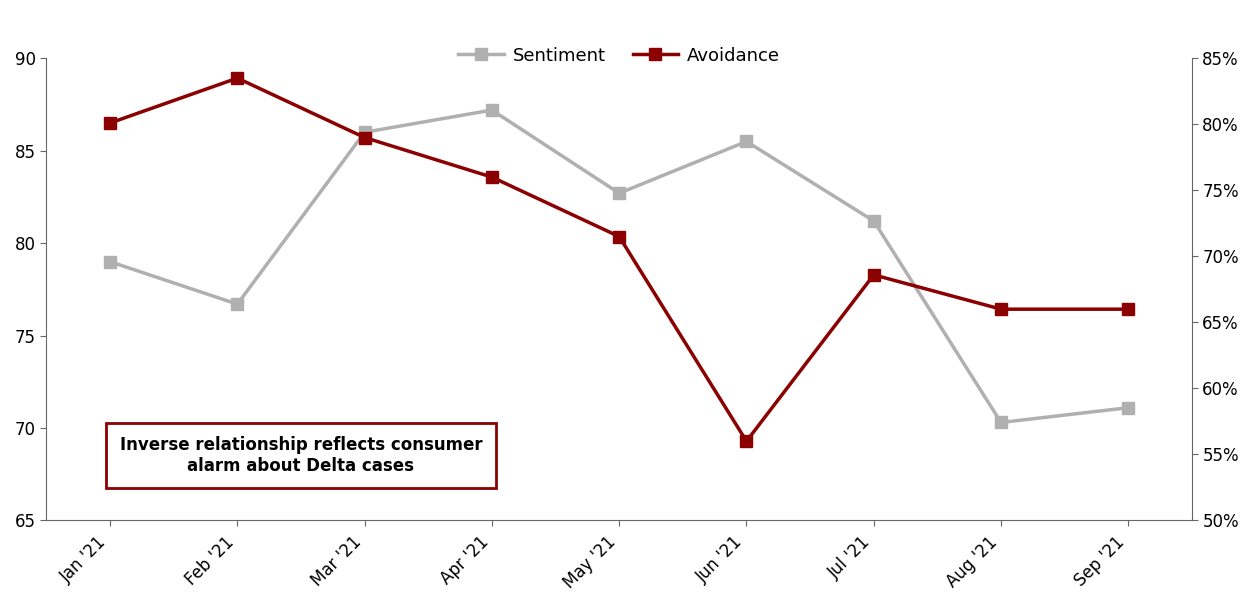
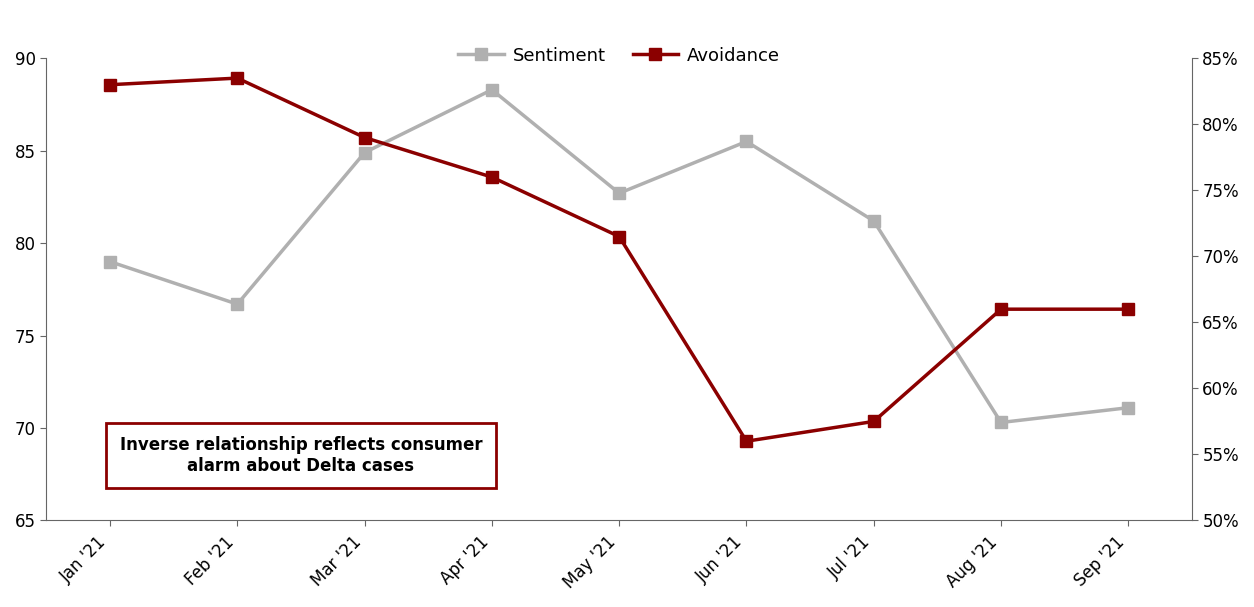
Avoidance/Jan '21: 80.1% -> 83.0%
Sentiment/Mar '21: 86.0 -> 84.9
Sentiment/Apr '21: 87.2 -> 88.3
Avoidance/Jul '21: 68.6% -> 57.5%
